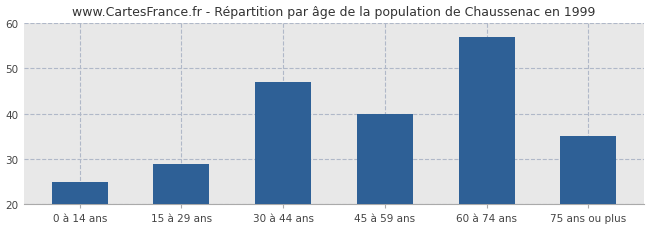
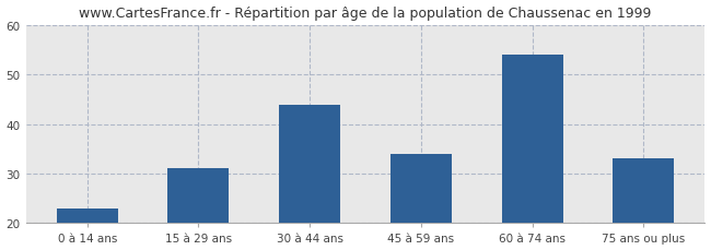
0 à 14 ans: 25 -> 23
15 à 29 ans: 29 -> 31
30 à 44 ans: 47 -> 44
45 à 59 ans: 40 -> 34
60 à 74 ans: 57 -> 54
75 ans ou plus: 35 -> 33
